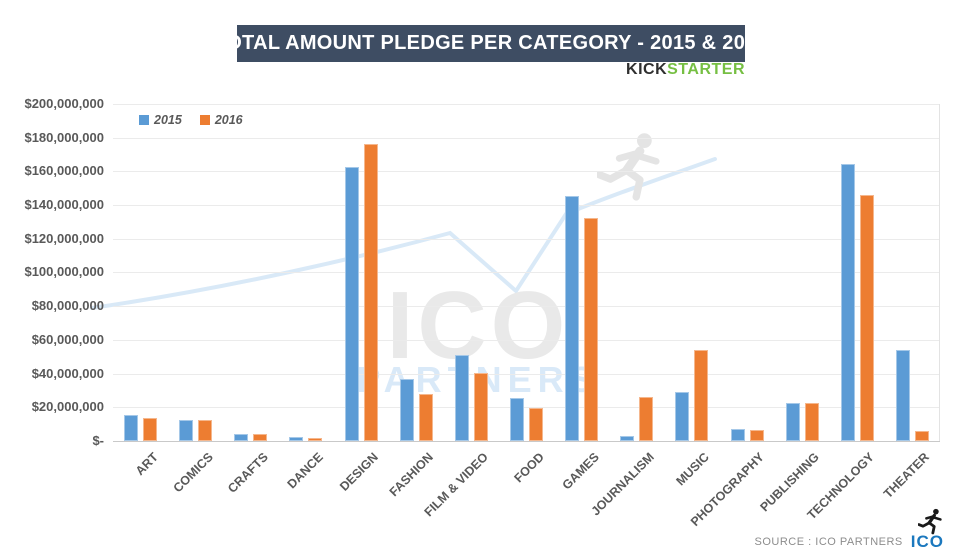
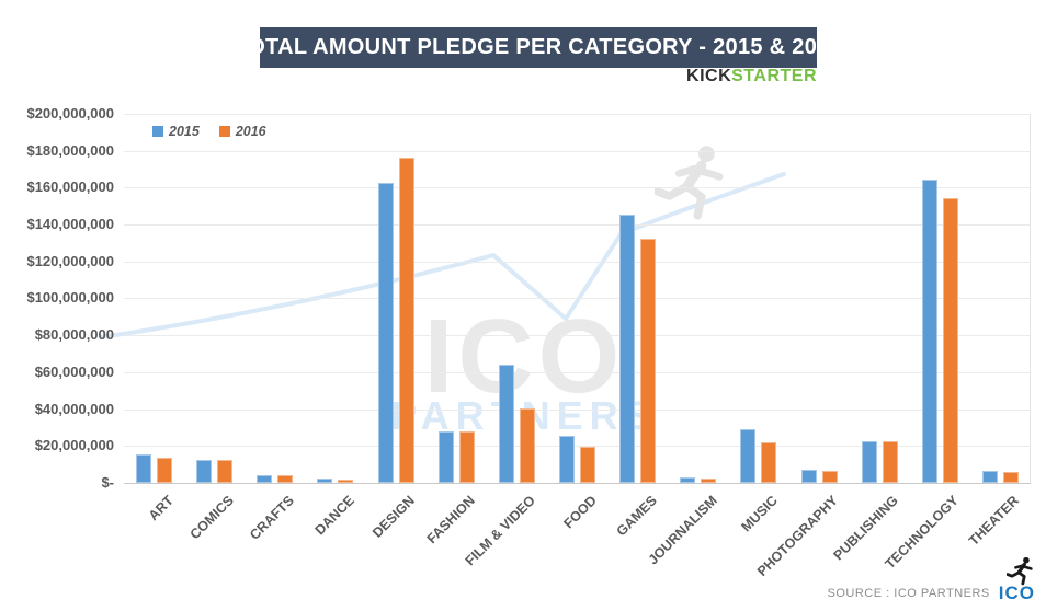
2015/FASHION: $37000000 -> $28000000
2015/FILM & VIDEO: $51000000 -> $64000000
2016/JOURNALISM: $26000000 -> $2000000
2016/MUSIC: $54000000 -> $22000000
2016/TECHNOLOGY: $146000000 -> $154000000
2015/THEATER: $54000000 -> $6000000
